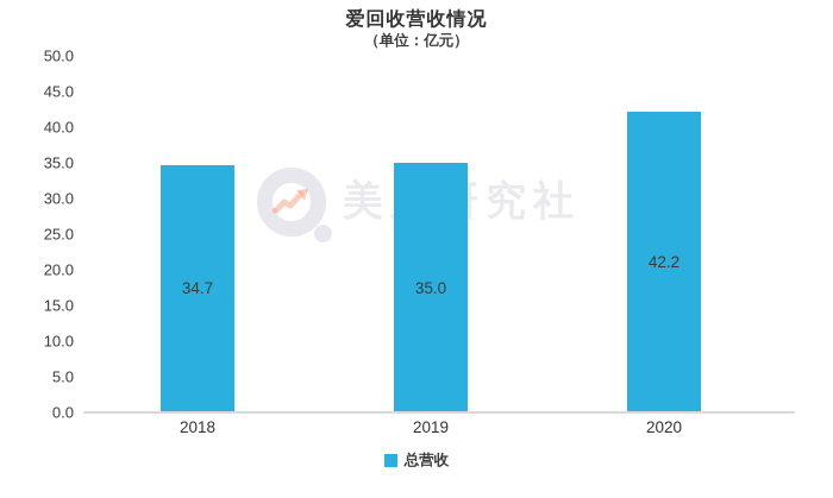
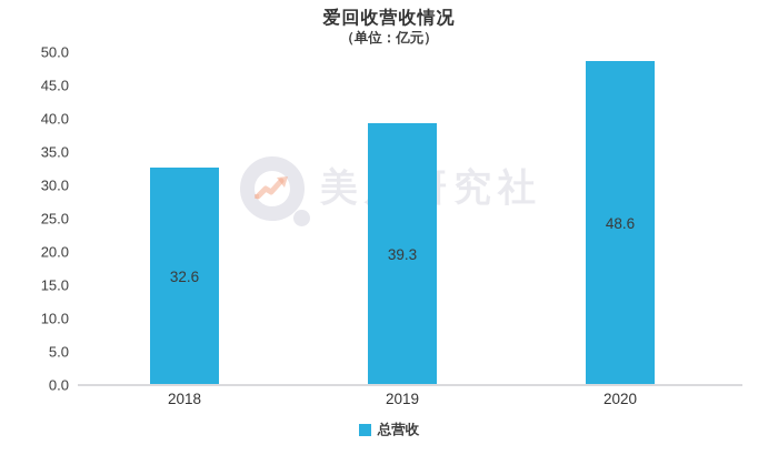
2018: 34.7 -> 32.6
2019: 35.0 -> 39.3
2020: 42.2 -> 48.6
